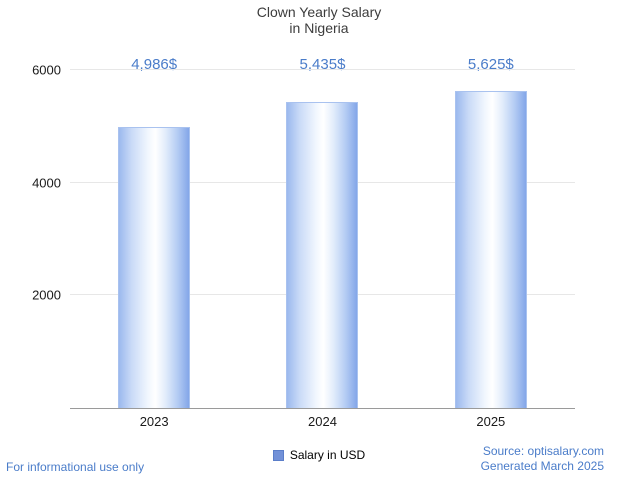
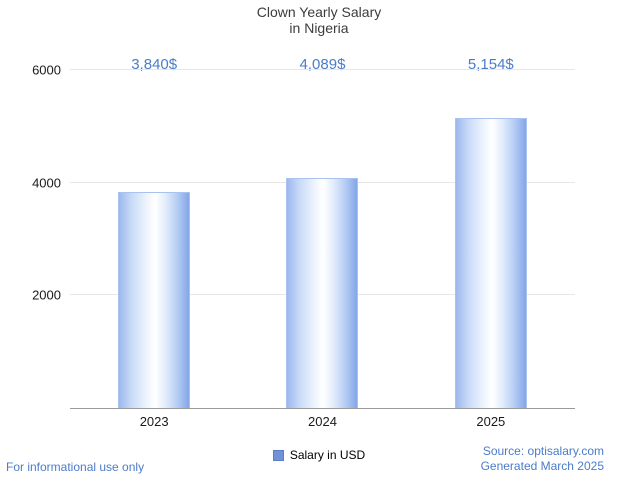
2023: 4,986 -> 3,840
2024: 5,435 -> 4,089
2025: 5,625 -> 5,154
